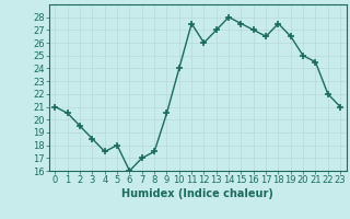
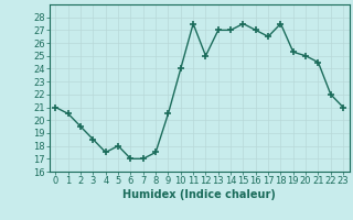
6: 16.0 -> 17.0
12: 26.0 -> 25.0
14: 28.0 -> 27.0
19: 26.5 -> 25.3
